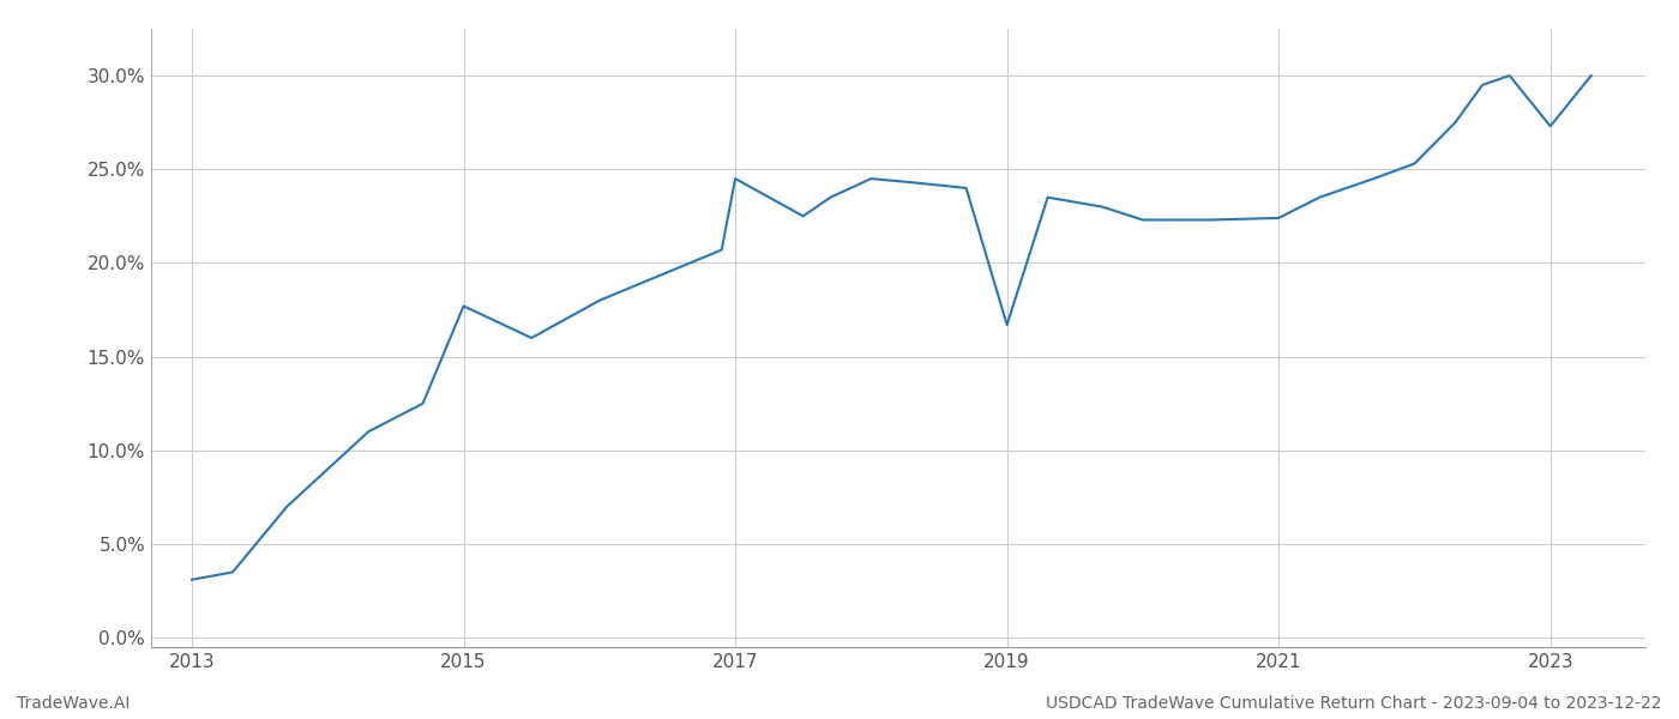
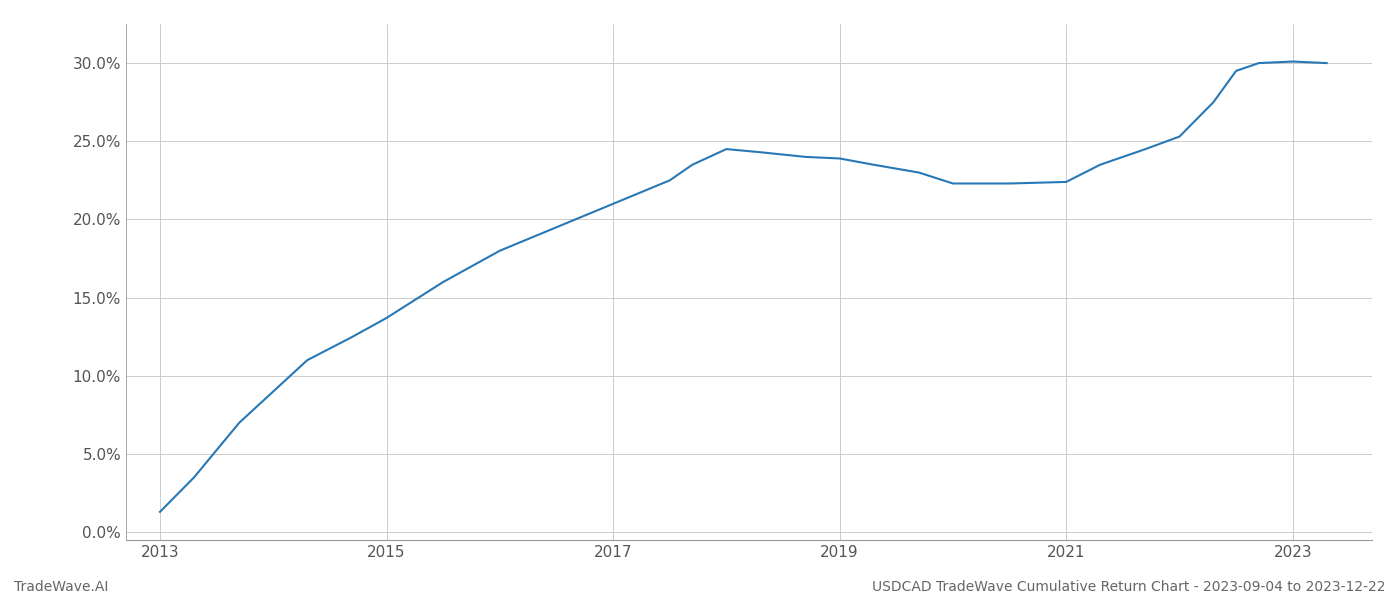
2013: 3.1% -> 1.3%
2015: 17.7% -> 13.7%
2017: 24.5% -> 21.0%
2019: 16.7% -> 23.9%
2023: 27.3% -> 30.1%
